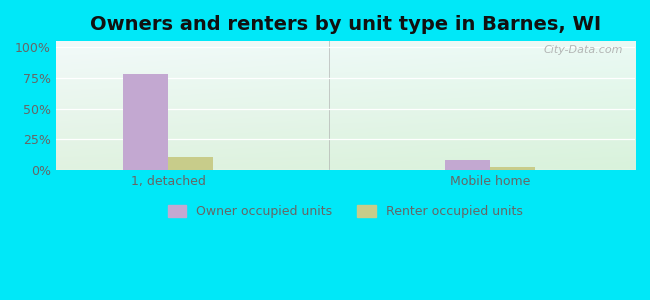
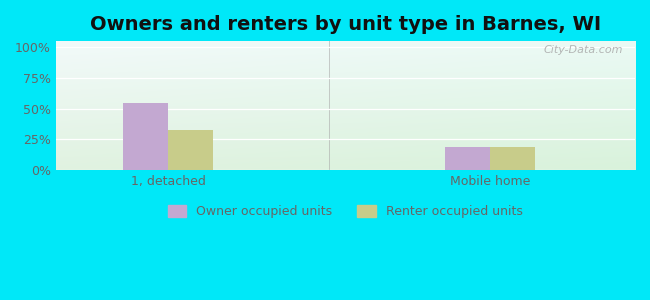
Owner occupied units/1, detached: 78% -> 55%
Renter occupied units/1, detached: 11% -> 33%
Owner occupied units/Mobile home: 8% -> 19%
Renter occupied units/Mobile home: 3% -> 19%
